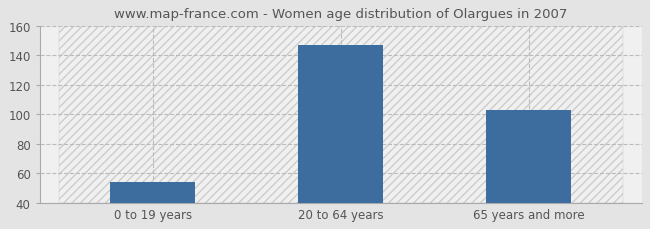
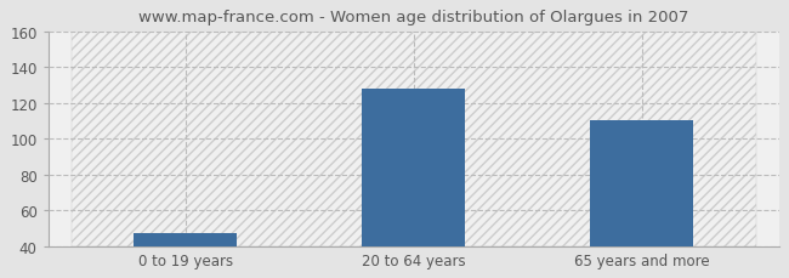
0 to 19 years: 54 -> 47
20 to 64 years: 147 -> 128
65 years and more: 103 -> 110
